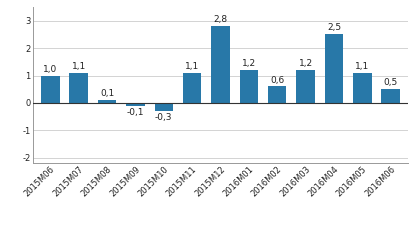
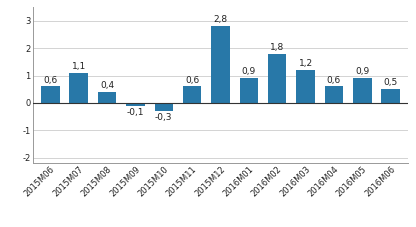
2015M06: 1,0 -> 0,6
2015M08: 0,1 -> 0,4
2015M11: 1,1 -> 0,6
2016M01: 1,2 -> 0,9
2016M02: 0,6 -> 1,8
2016M04: 2,5 -> 0,6
2016M05: 1,1 -> 0,9
